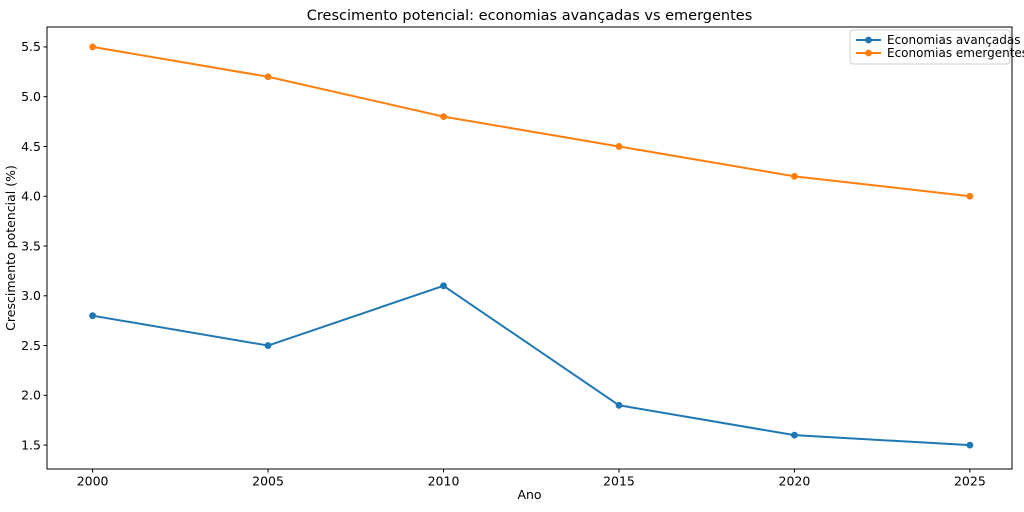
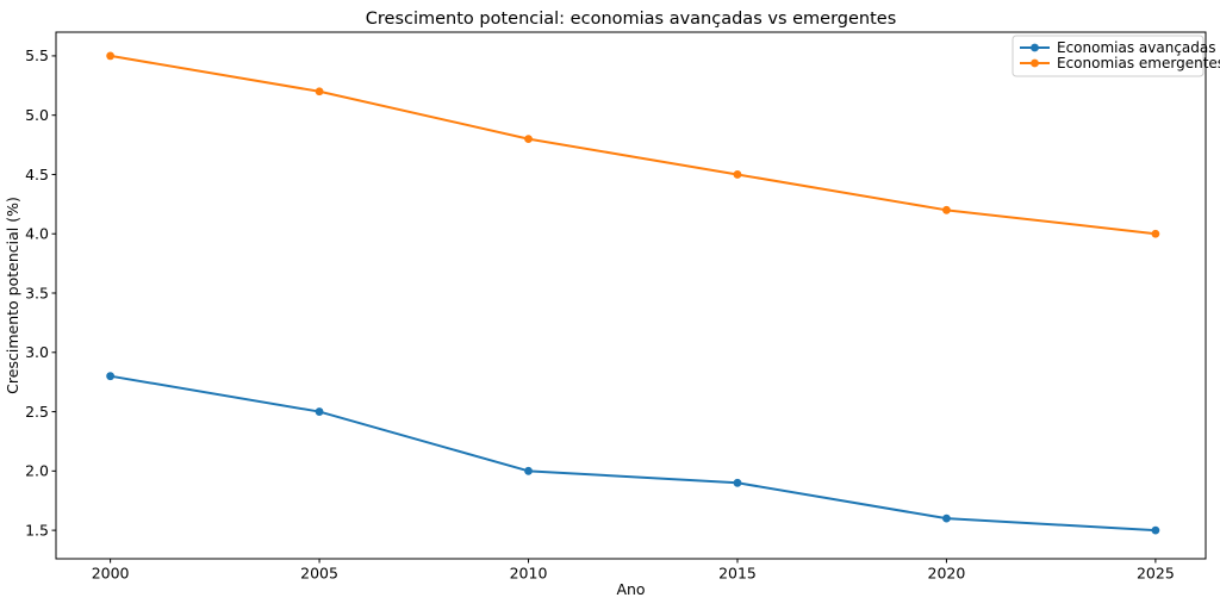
Economias avançadas/2010: 3.1 -> 2.0
